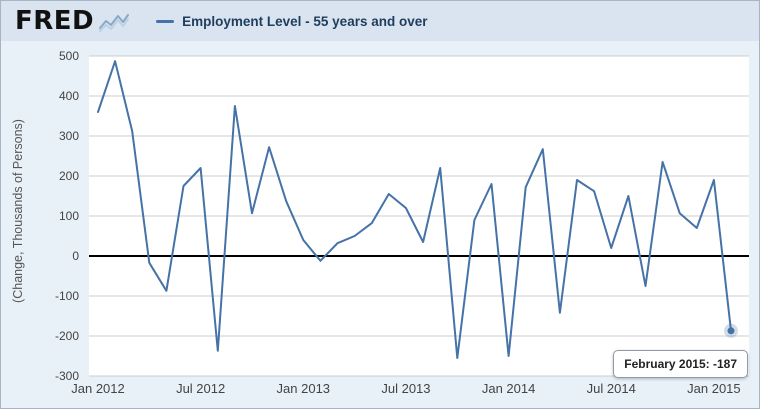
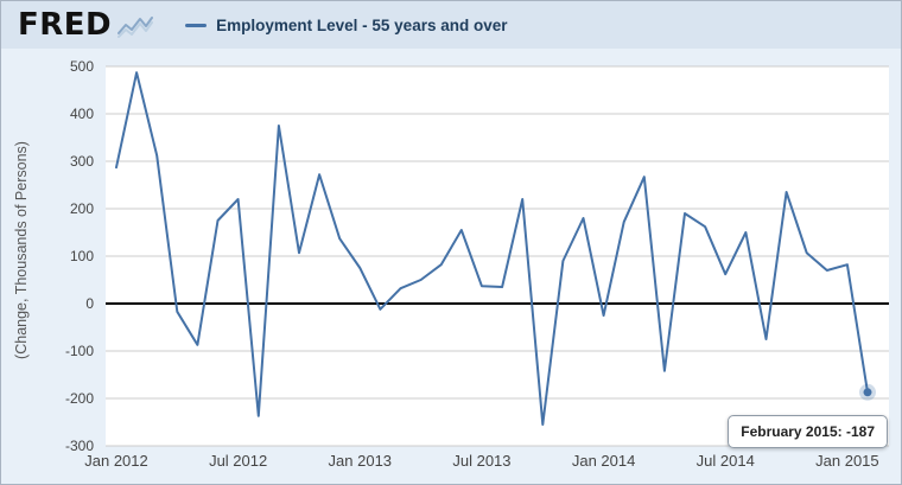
Jan 2012: 360 -> 290
Jan 2013: 40 -> 80
Jul 2013: 120 -> 40
Jan 2014: -250 -> -20
Jul 2014: 20 -> 60
Jan 2015: 190 -> 80
